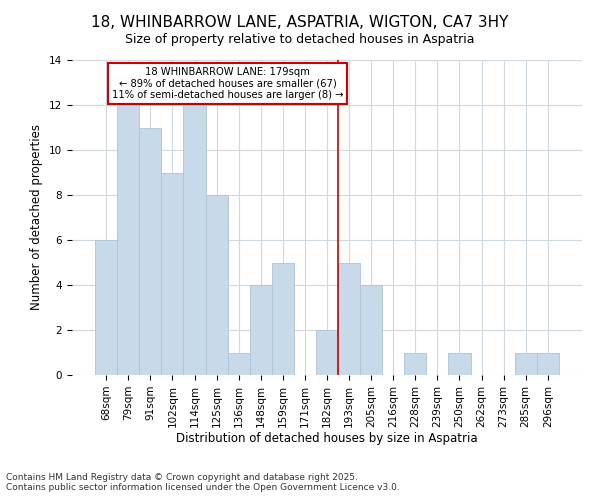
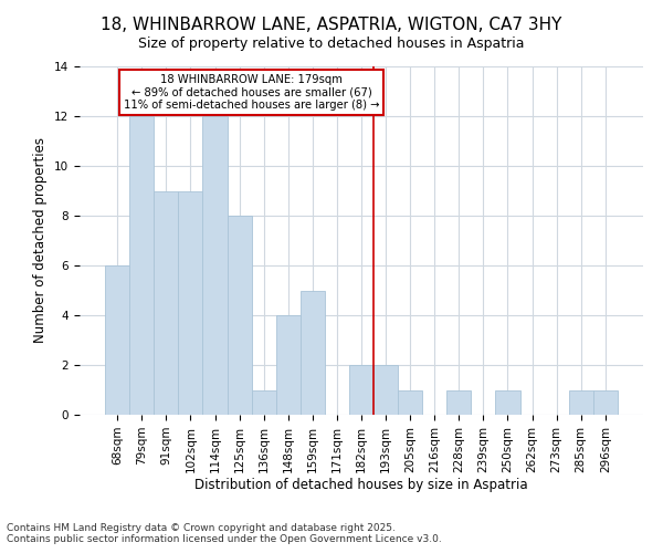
91sqm: 11 -> 9
193sqm: 5 -> 2
205sqm: 4 -> 1
